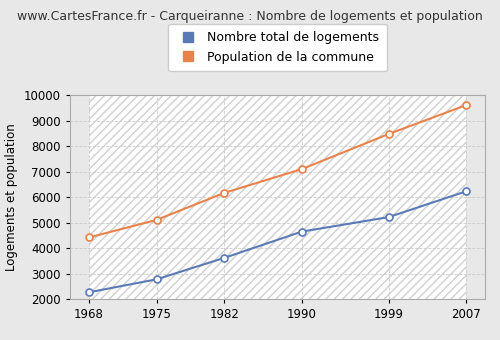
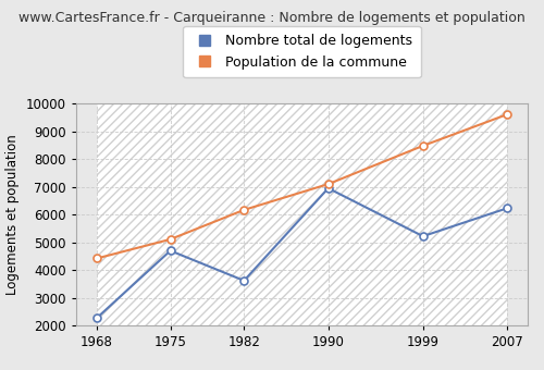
Nombre total de logements/1975: 2780 -> 4700
Nombre total de logements/1990: 4650 -> 6950
